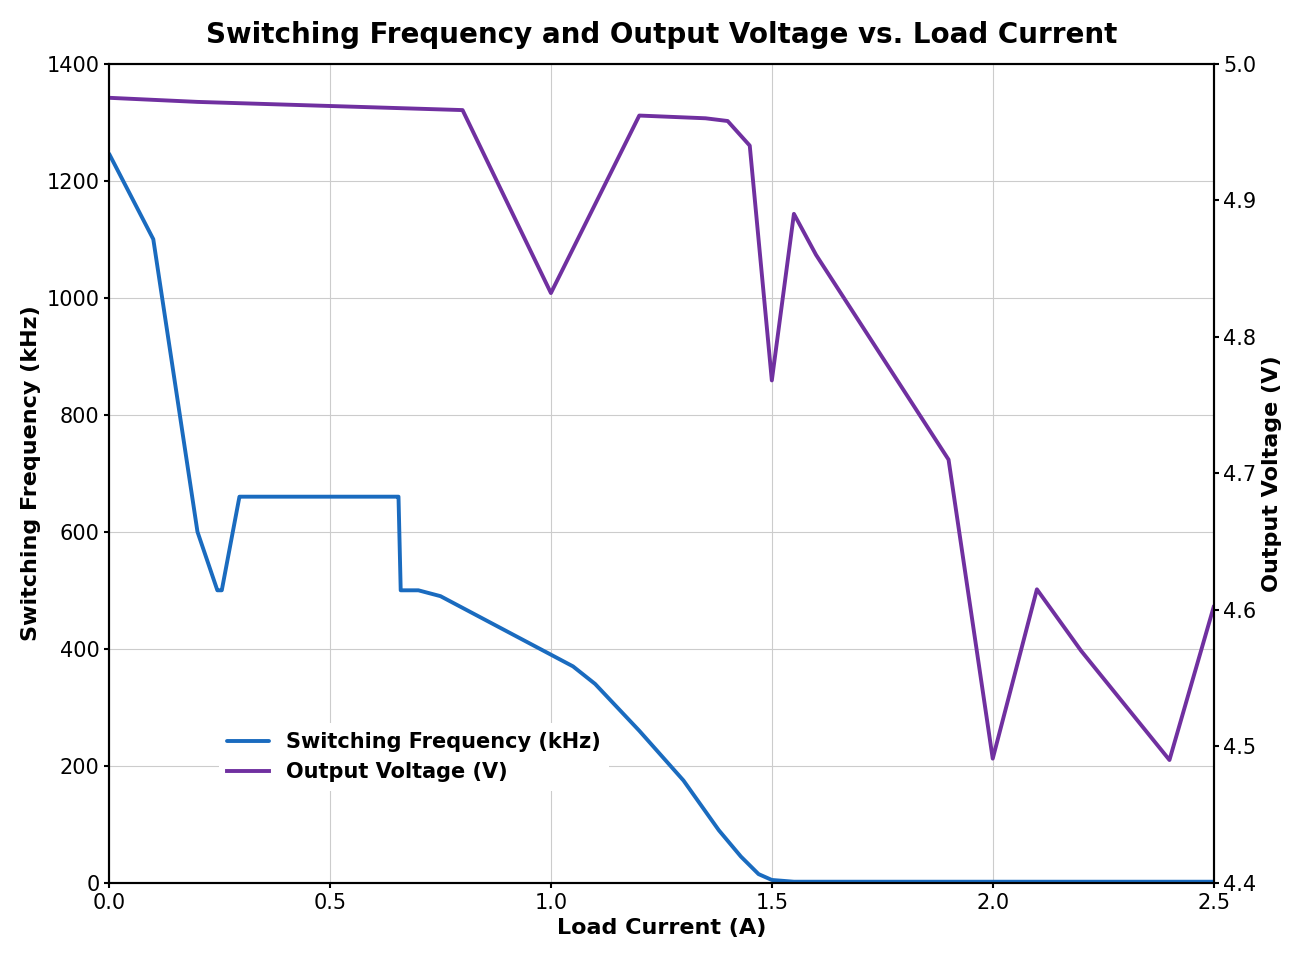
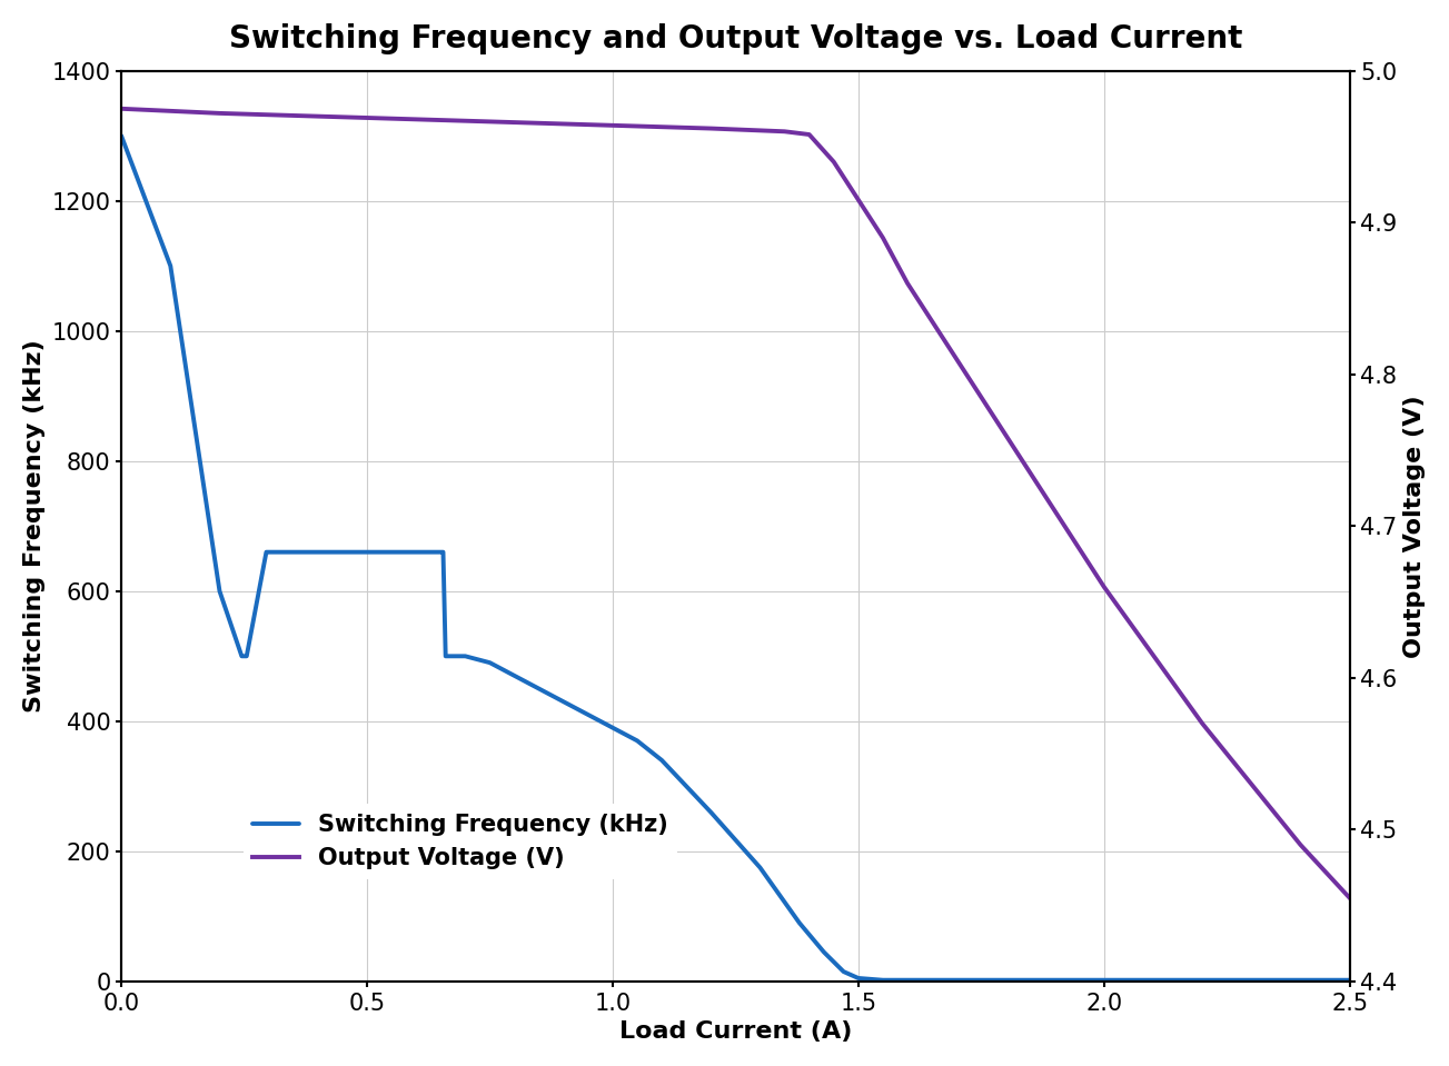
Switching Frequency (kHz)/0.0: 1246 -> 1300
Output Voltage (V)/1.0: 4.832 -> 4.964
Output Voltage (V)/1.5: 4.768 -> 4.915
Output Voltage (V)/2.0: 4.491 -> 4.660
Output Voltage (V)/2.5: 4.602 -> 4.455
